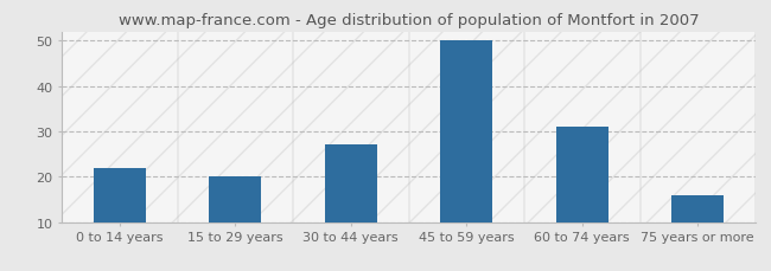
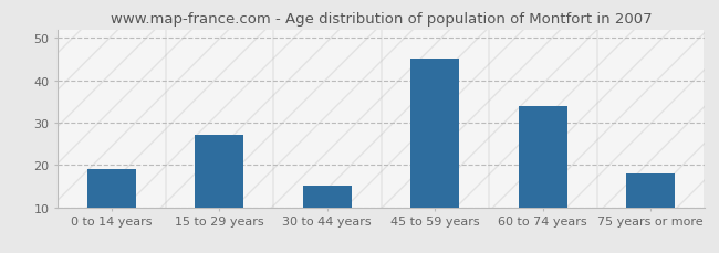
0 to 14 years: 22 -> 19
15 to 29 years: 20 -> 27
30 to 44 years: 27 -> 15
45 to 59 years: 50 -> 45
60 to 74 years: 31 -> 34
75 years or more: 16 -> 18
